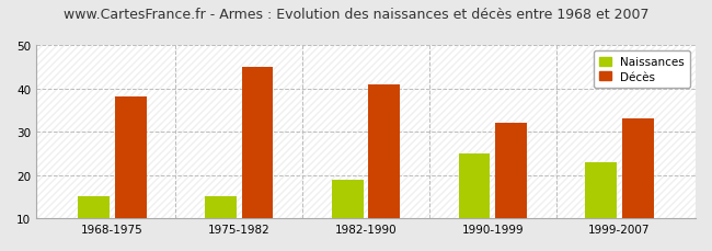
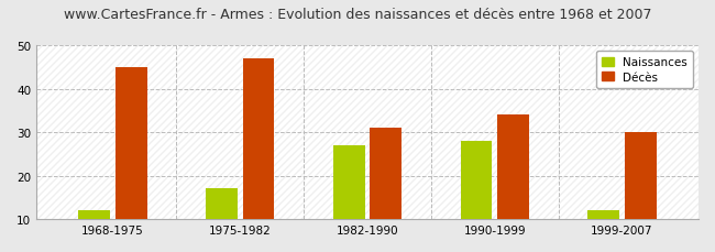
Naissances/1968-1975: 15 -> 12
Décès/1968-1975: 38 -> 45
Naissances/1975-1982: 15 -> 17
Décès/1975-1982: 45 -> 47
Naissances/1982-1990: 19 -> 27
Décès/1982-1990: 41 -> 31
Naissances/1990-1999: 25 -> 28
Décès/1990-1999: 32 -> 34
Naissances/1999-2007: 23 -> 12
Décès/1999-2007: 33 -> 30
